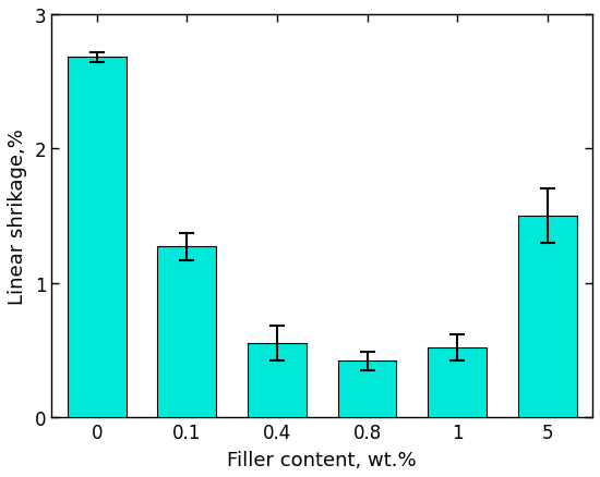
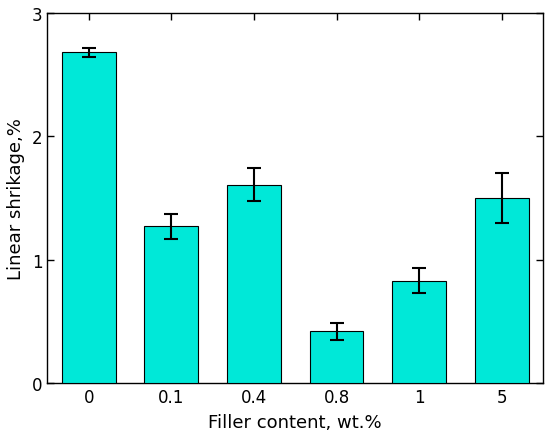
0.4: 0.55 -> 1.61
1: 0.52 -> 0.83
